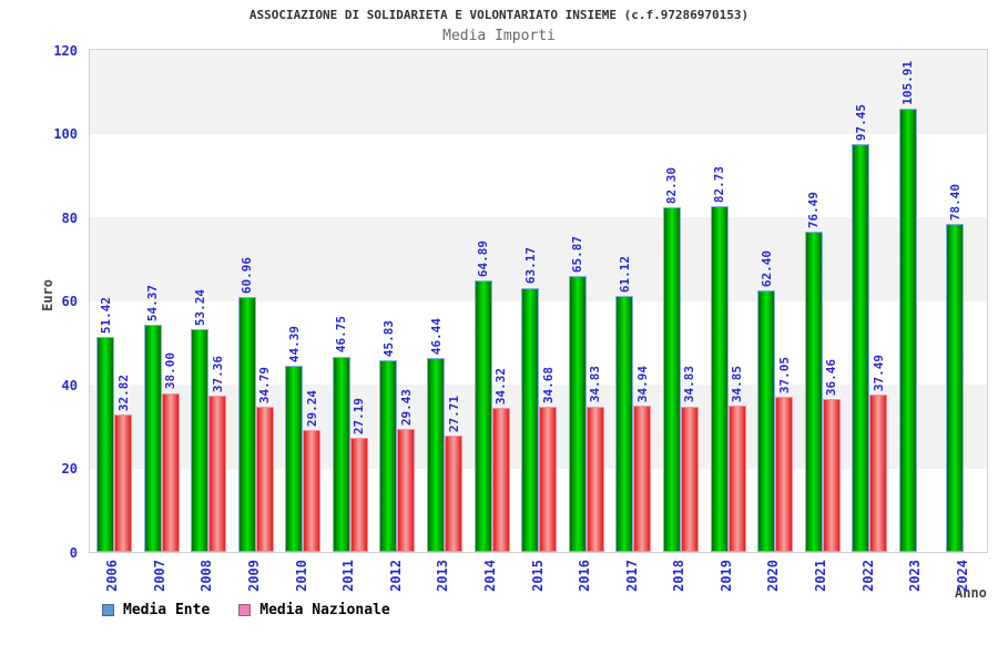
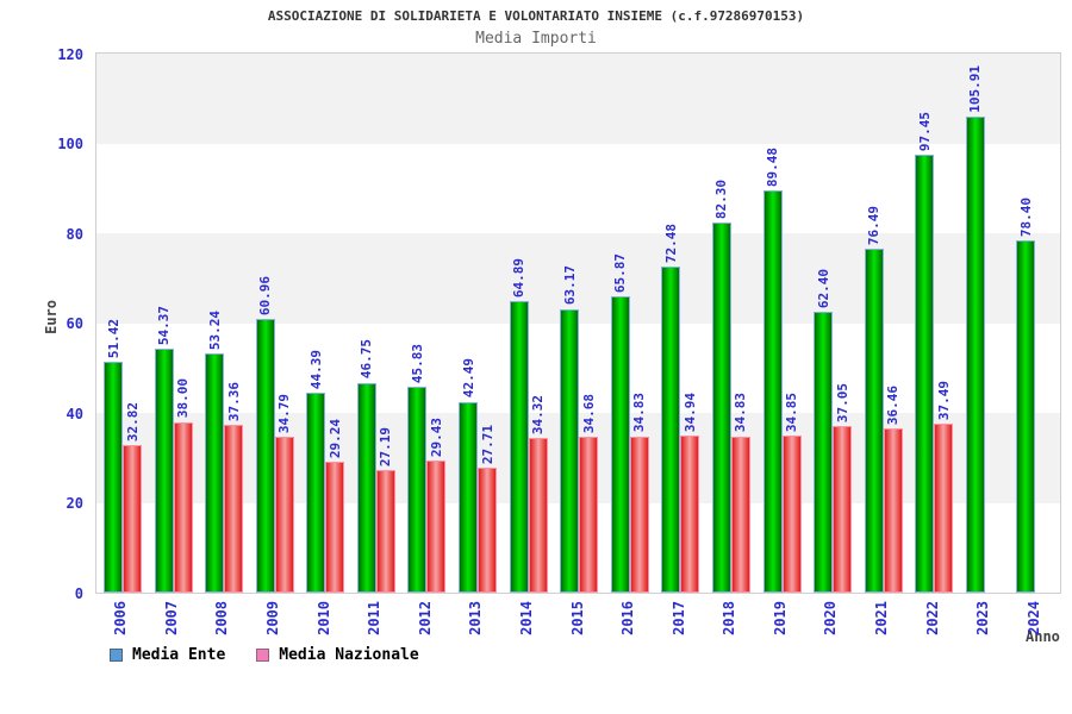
Media Ente/2013: 46.44 -> 42.49
Media Ente/2017: 61.12 -> 72.48
Media Ente/2019: 82.73 -> 89.48
